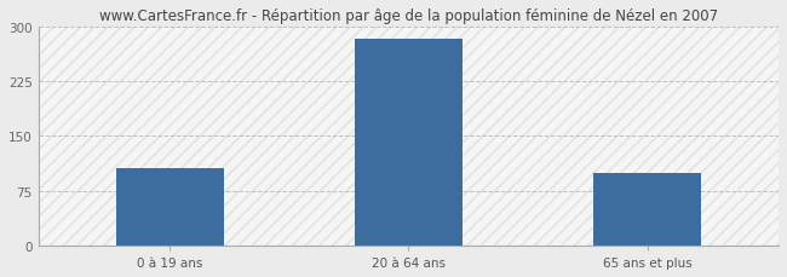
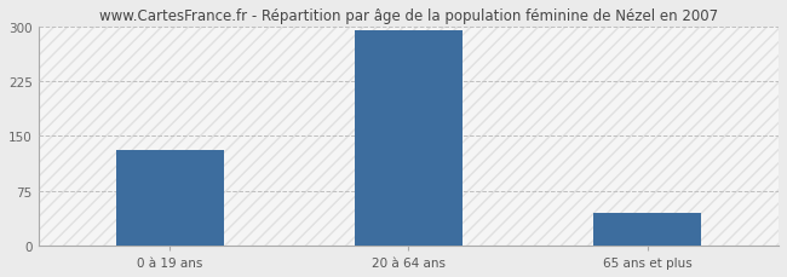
0 à 19 ans: 106 -> 130
20 à 64 ans: 282 -> 295
65 ans et plus: 100 -> 45
